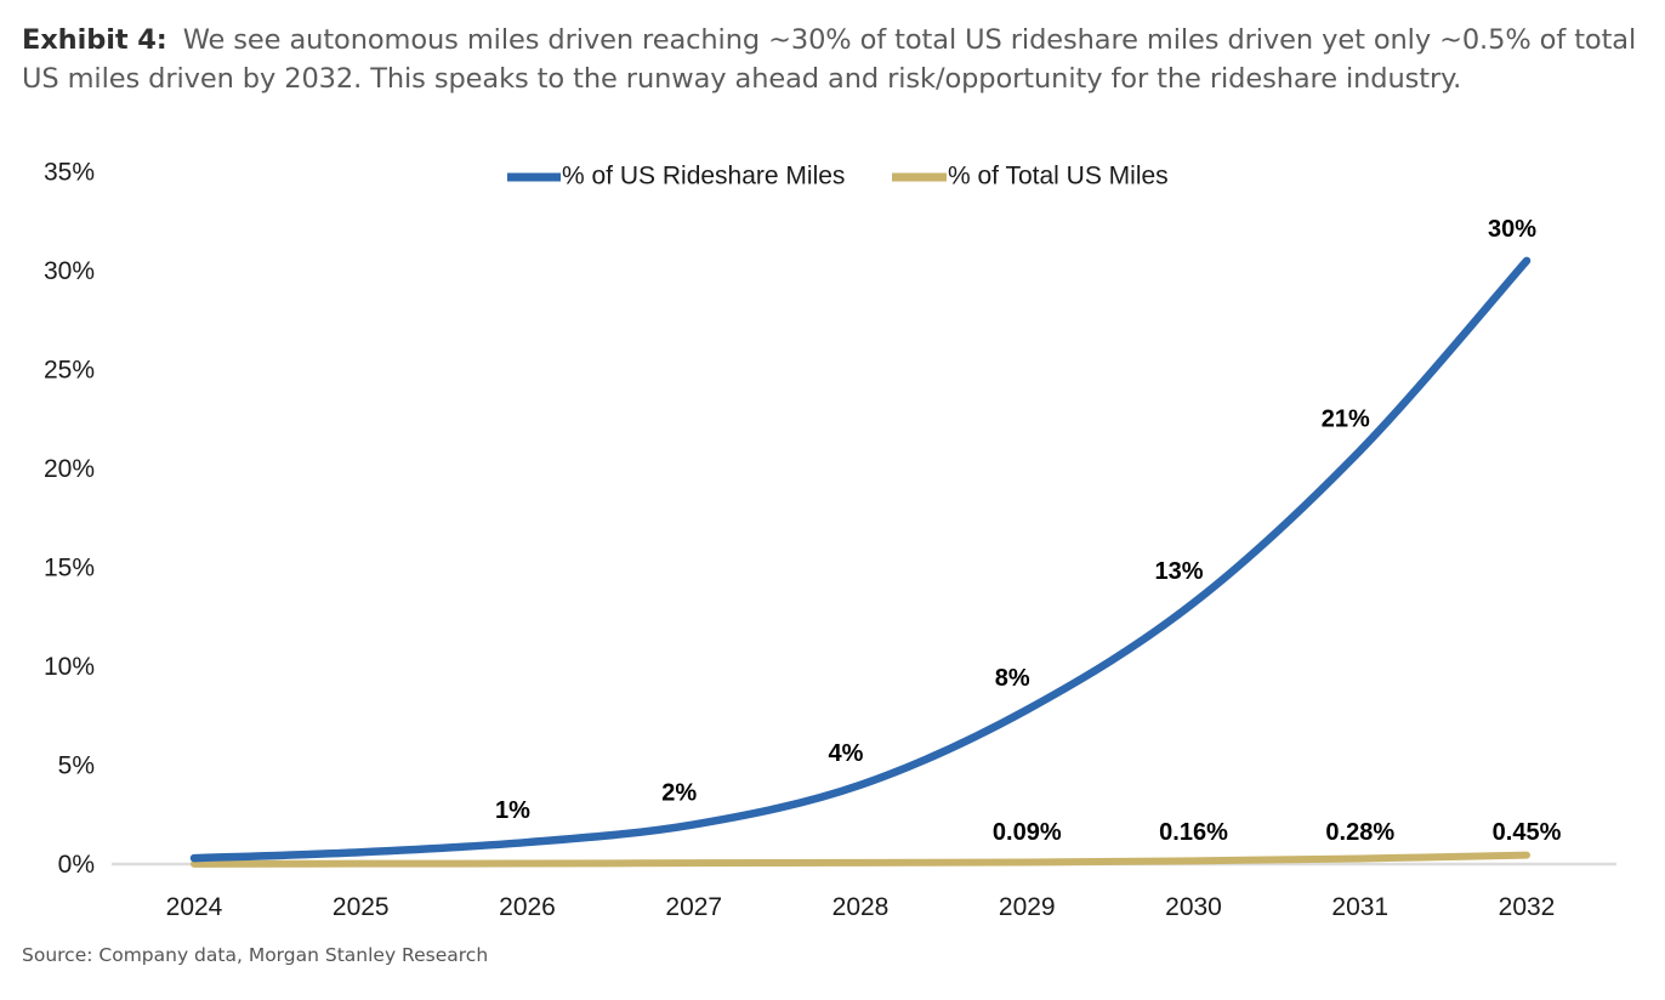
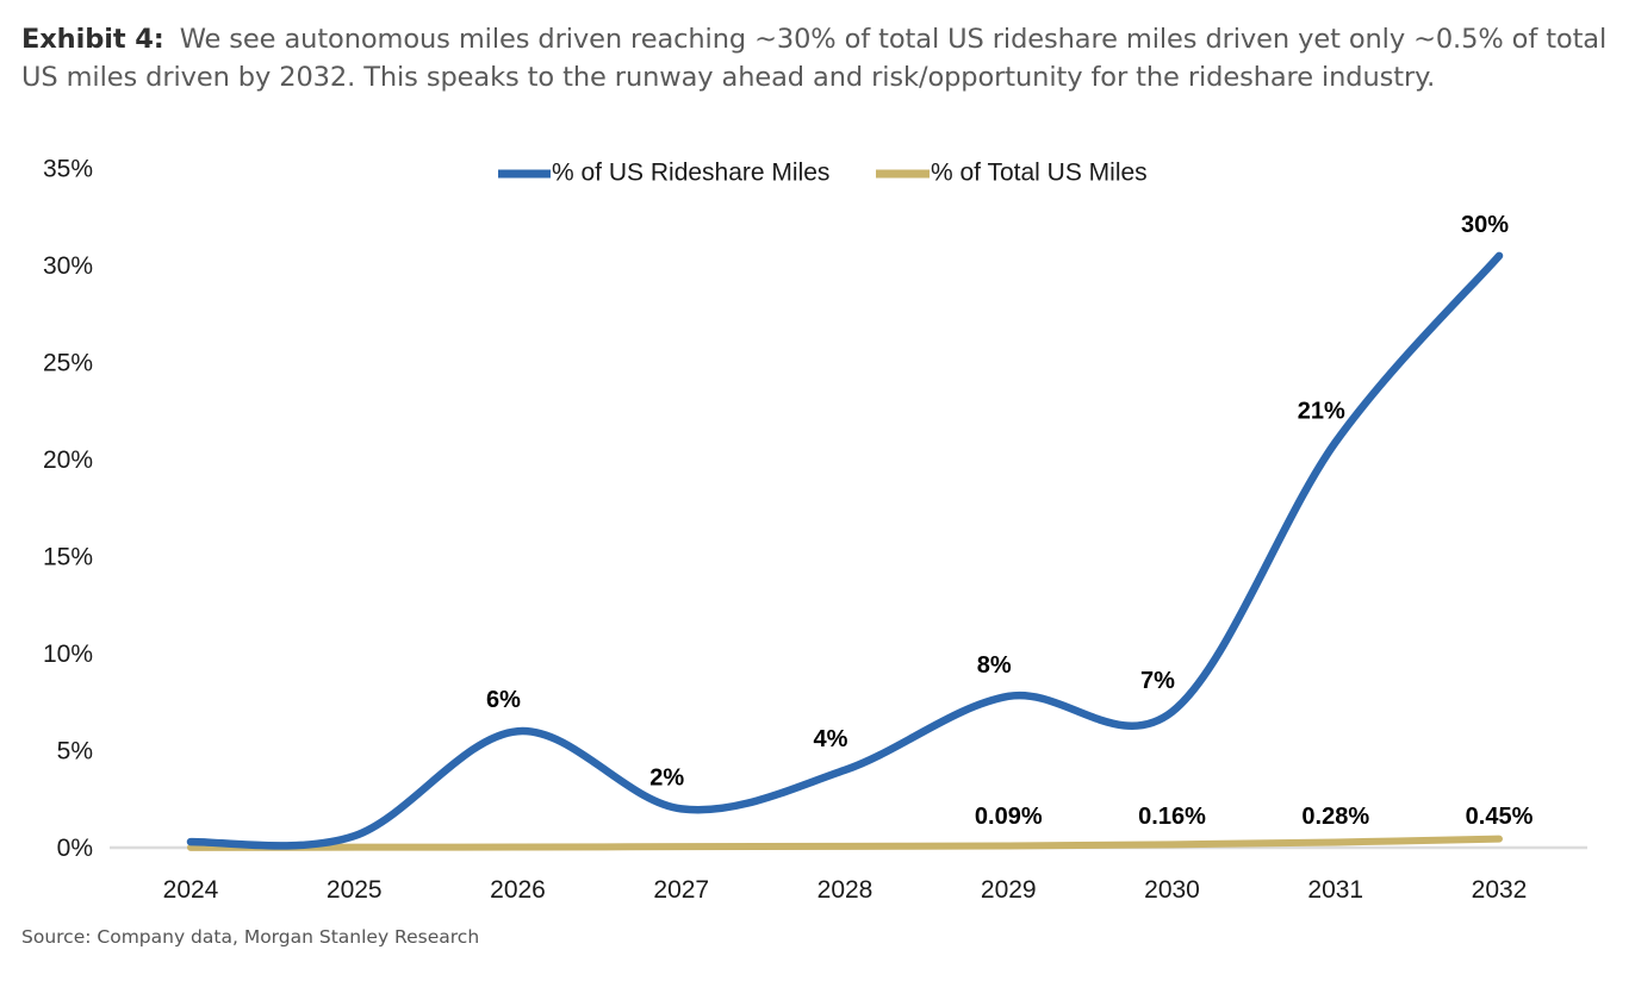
% of US Rideshare Miles/2026: 1% -> 6%
% of US Rideshare Miles/2030: 13% -> 7%
